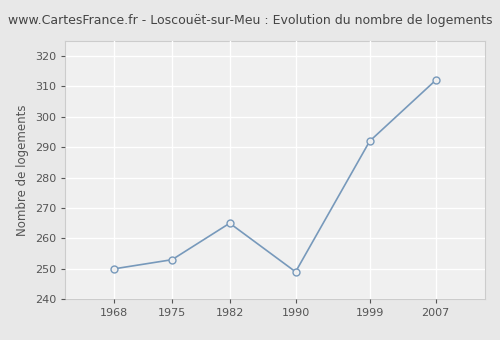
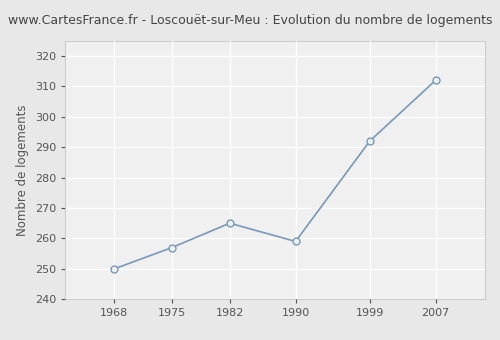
1975: 253 -> 257
1990: 249 -> 259
